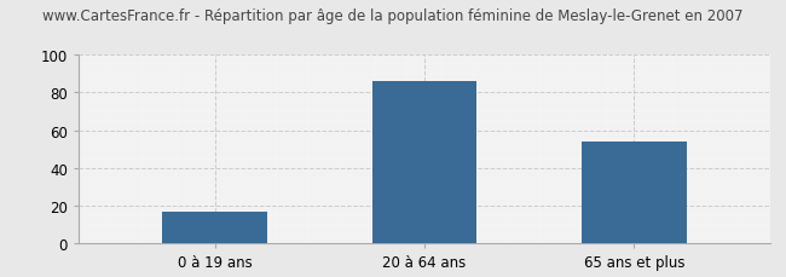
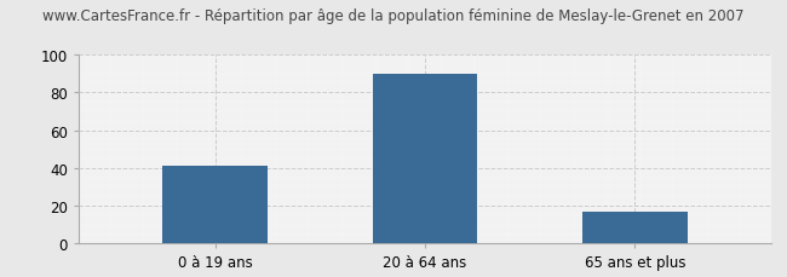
0 à 19 ans: 17 -> 41
20 à 64 ans: 86 -> 90
65 ans et plus: 54 -> 17
